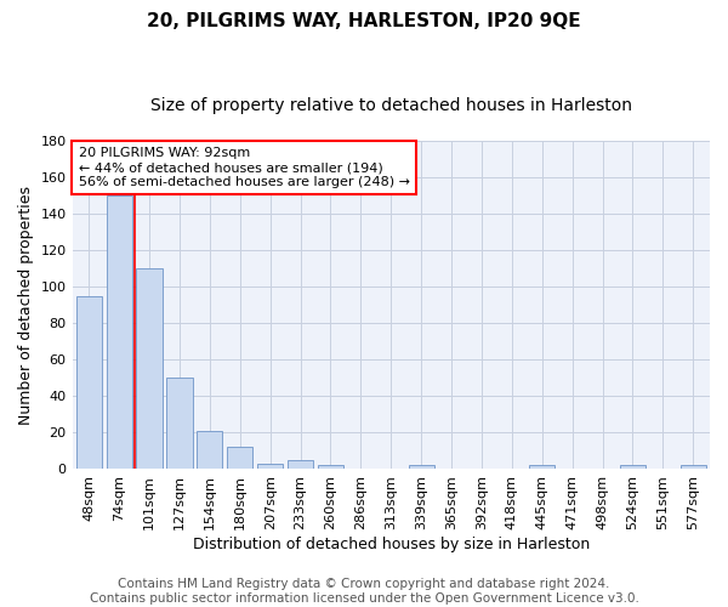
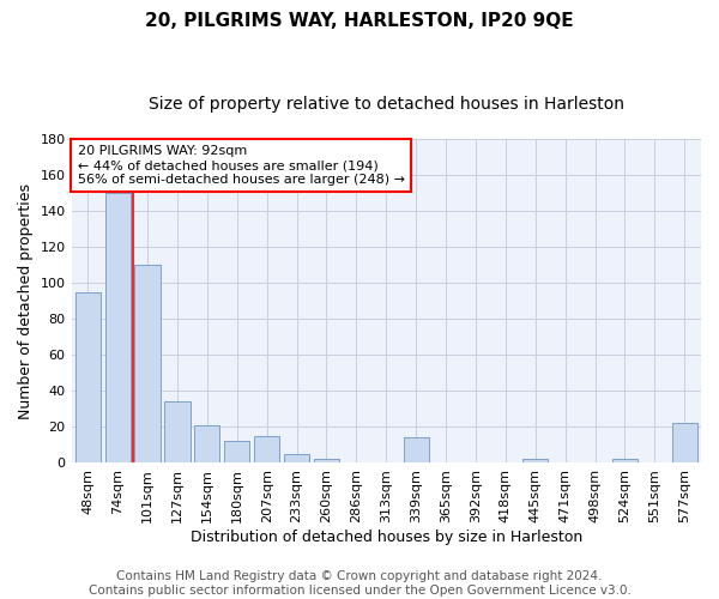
127sqm: 50 -> 34
207sqm: 3 -> 15
339sqm: 2 -> 14
577sqm: 2 -> 22
